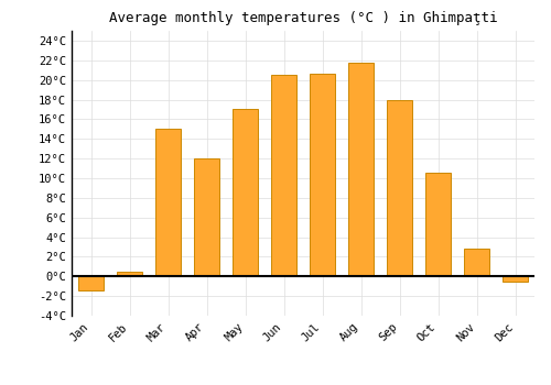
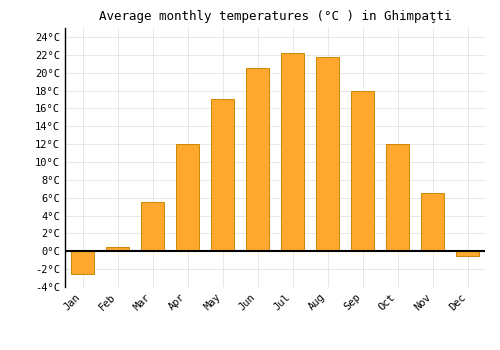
Jan: -1.4°C -> -2.5°C
Mar: 15.0°C -> 5.5°C
Jul: 20.6°C -> 22.2°C
Oct: 10.6°C -> 12.0°C
Nov: 2.8°C -> 6.5°C
